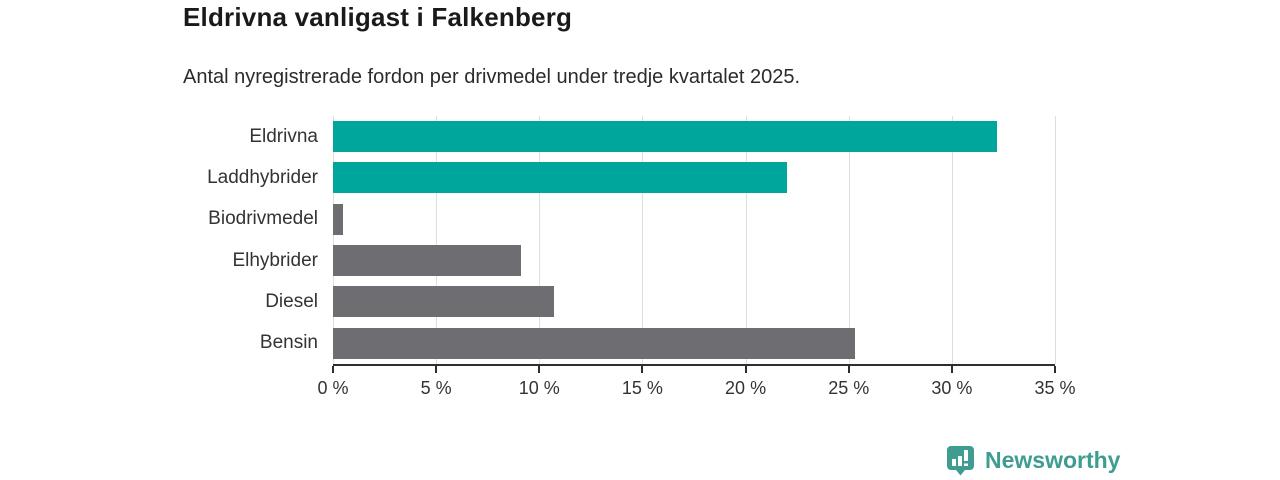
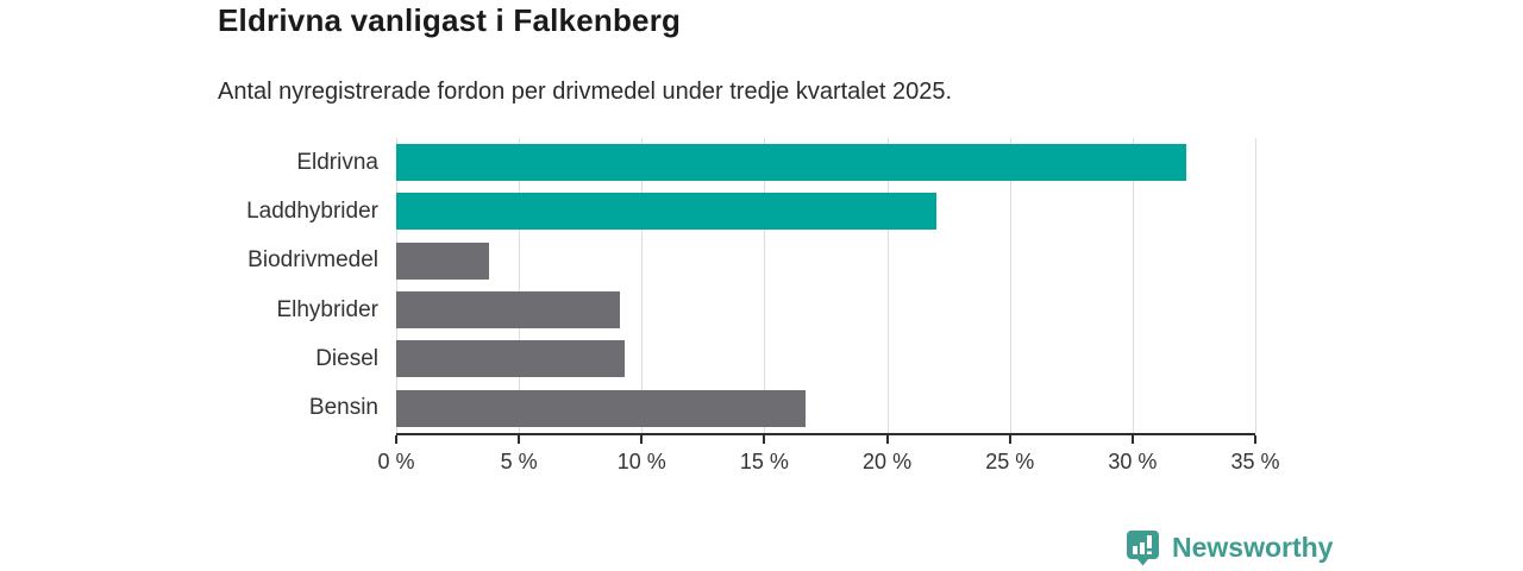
Biodrivmedel: 0.5% -> 3.8%
Diesel: 10.7% -> 9.3%
Bensin: 25.3% -> 16.7%
